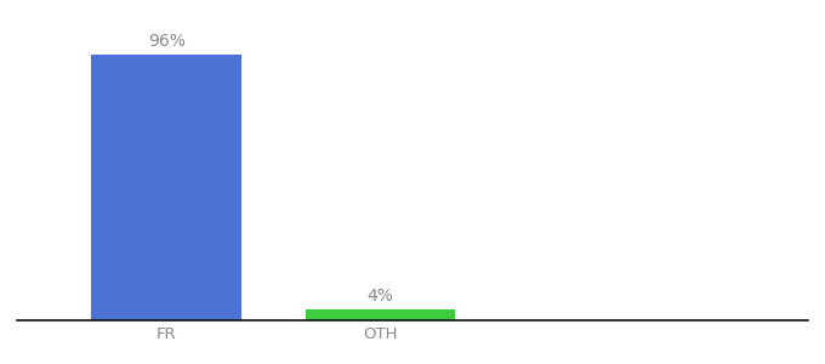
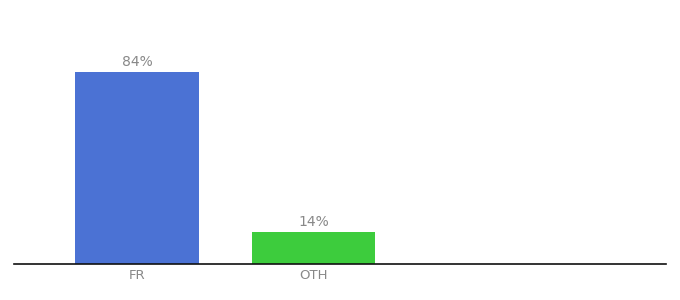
FR: 96% -> 84%
OTH: 4% -> 14%
